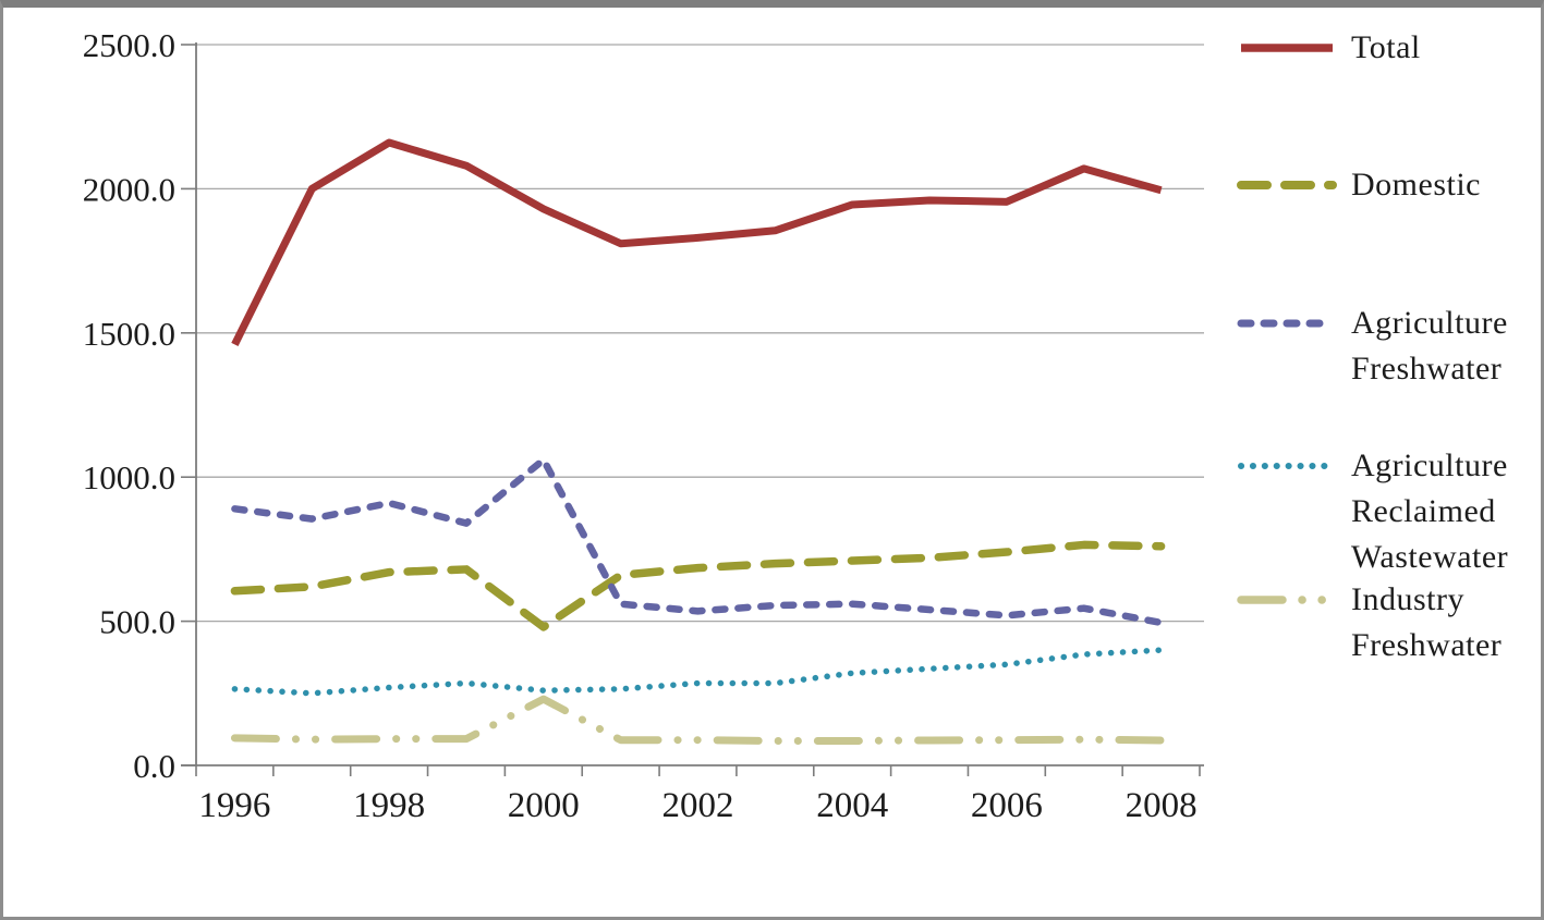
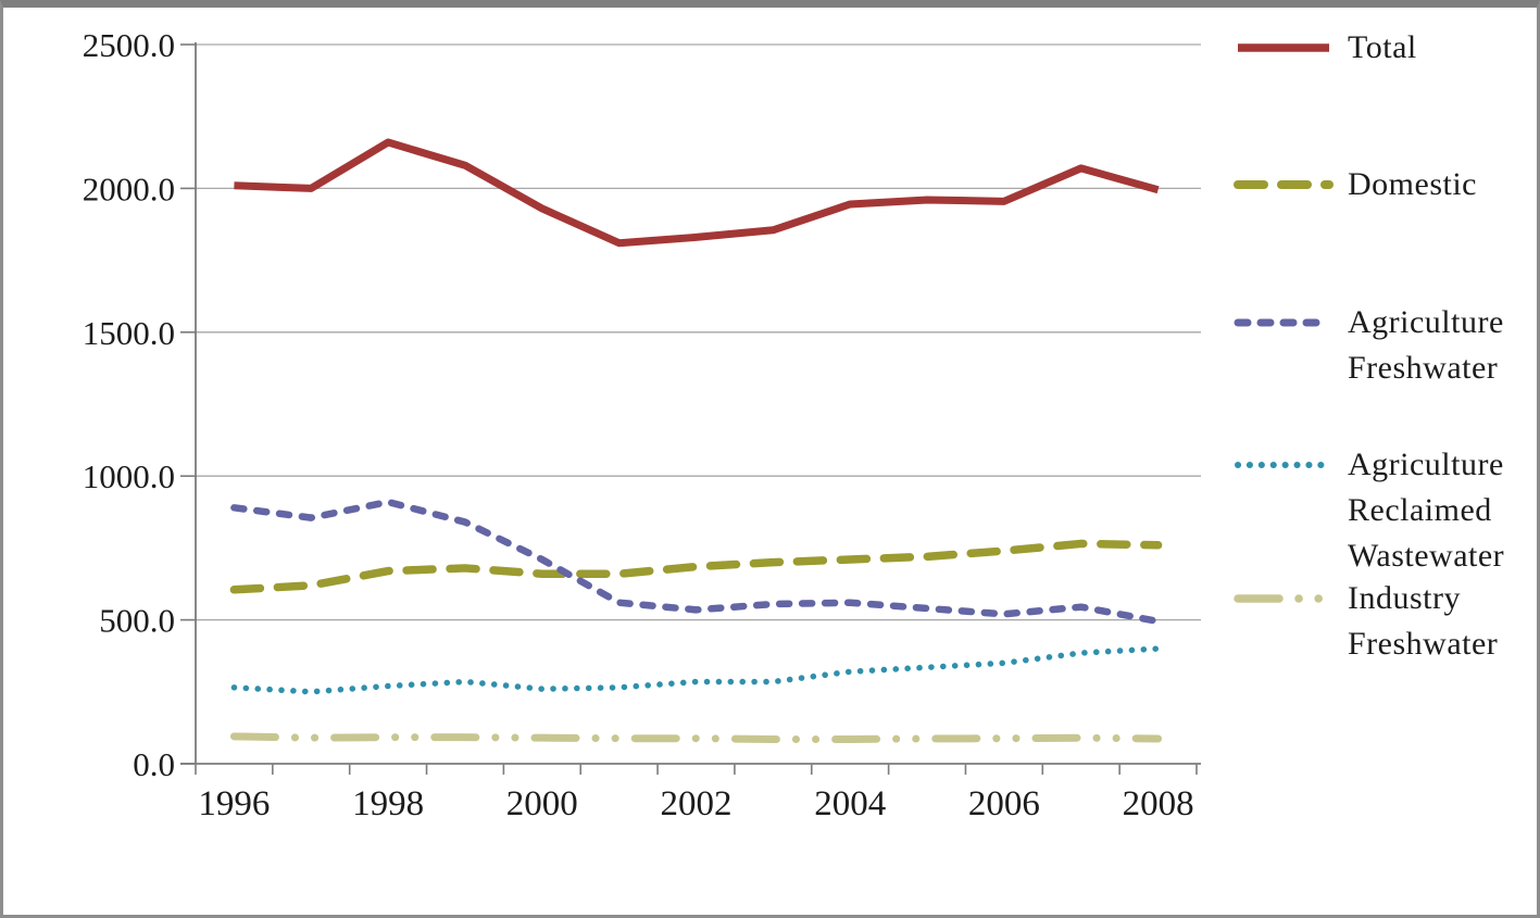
Total/1996: 1460 -> 2010
Domestic/2000: 480 -> 660
Agriculture Freshwater/2000: 1060 -> 710
Industry Freshwater/2000: 230 -> 90
